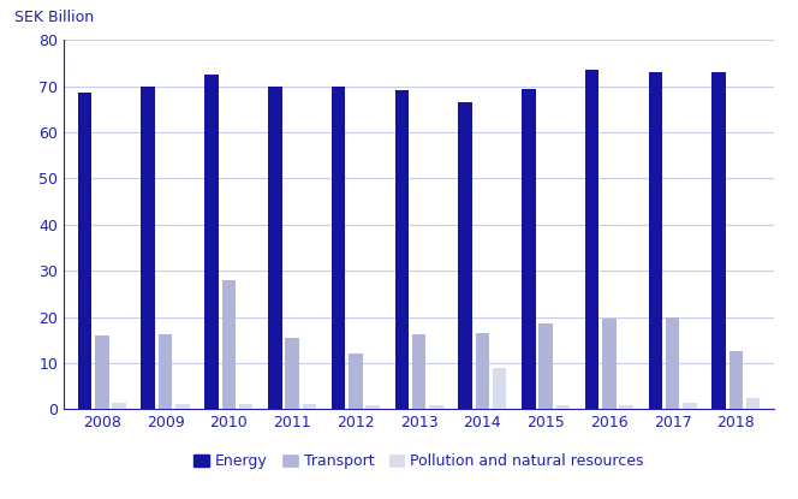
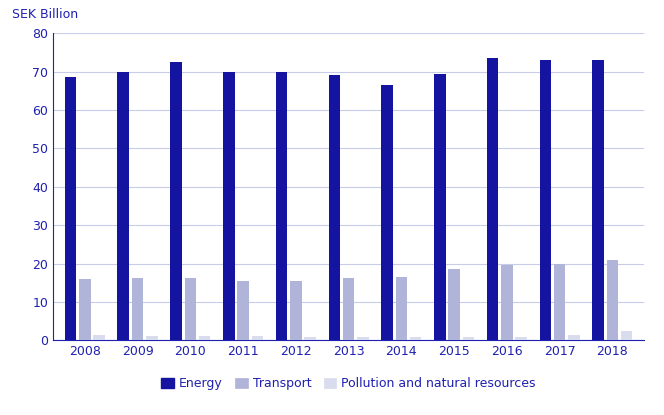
Transport/2010: 28.0 -> 16.3
Transport/2012: 12.0 -> 15.5
Pollution and natural resources/2014: 9.0 -> 0.9
Transport/2018: 12.5 -> 21.0
